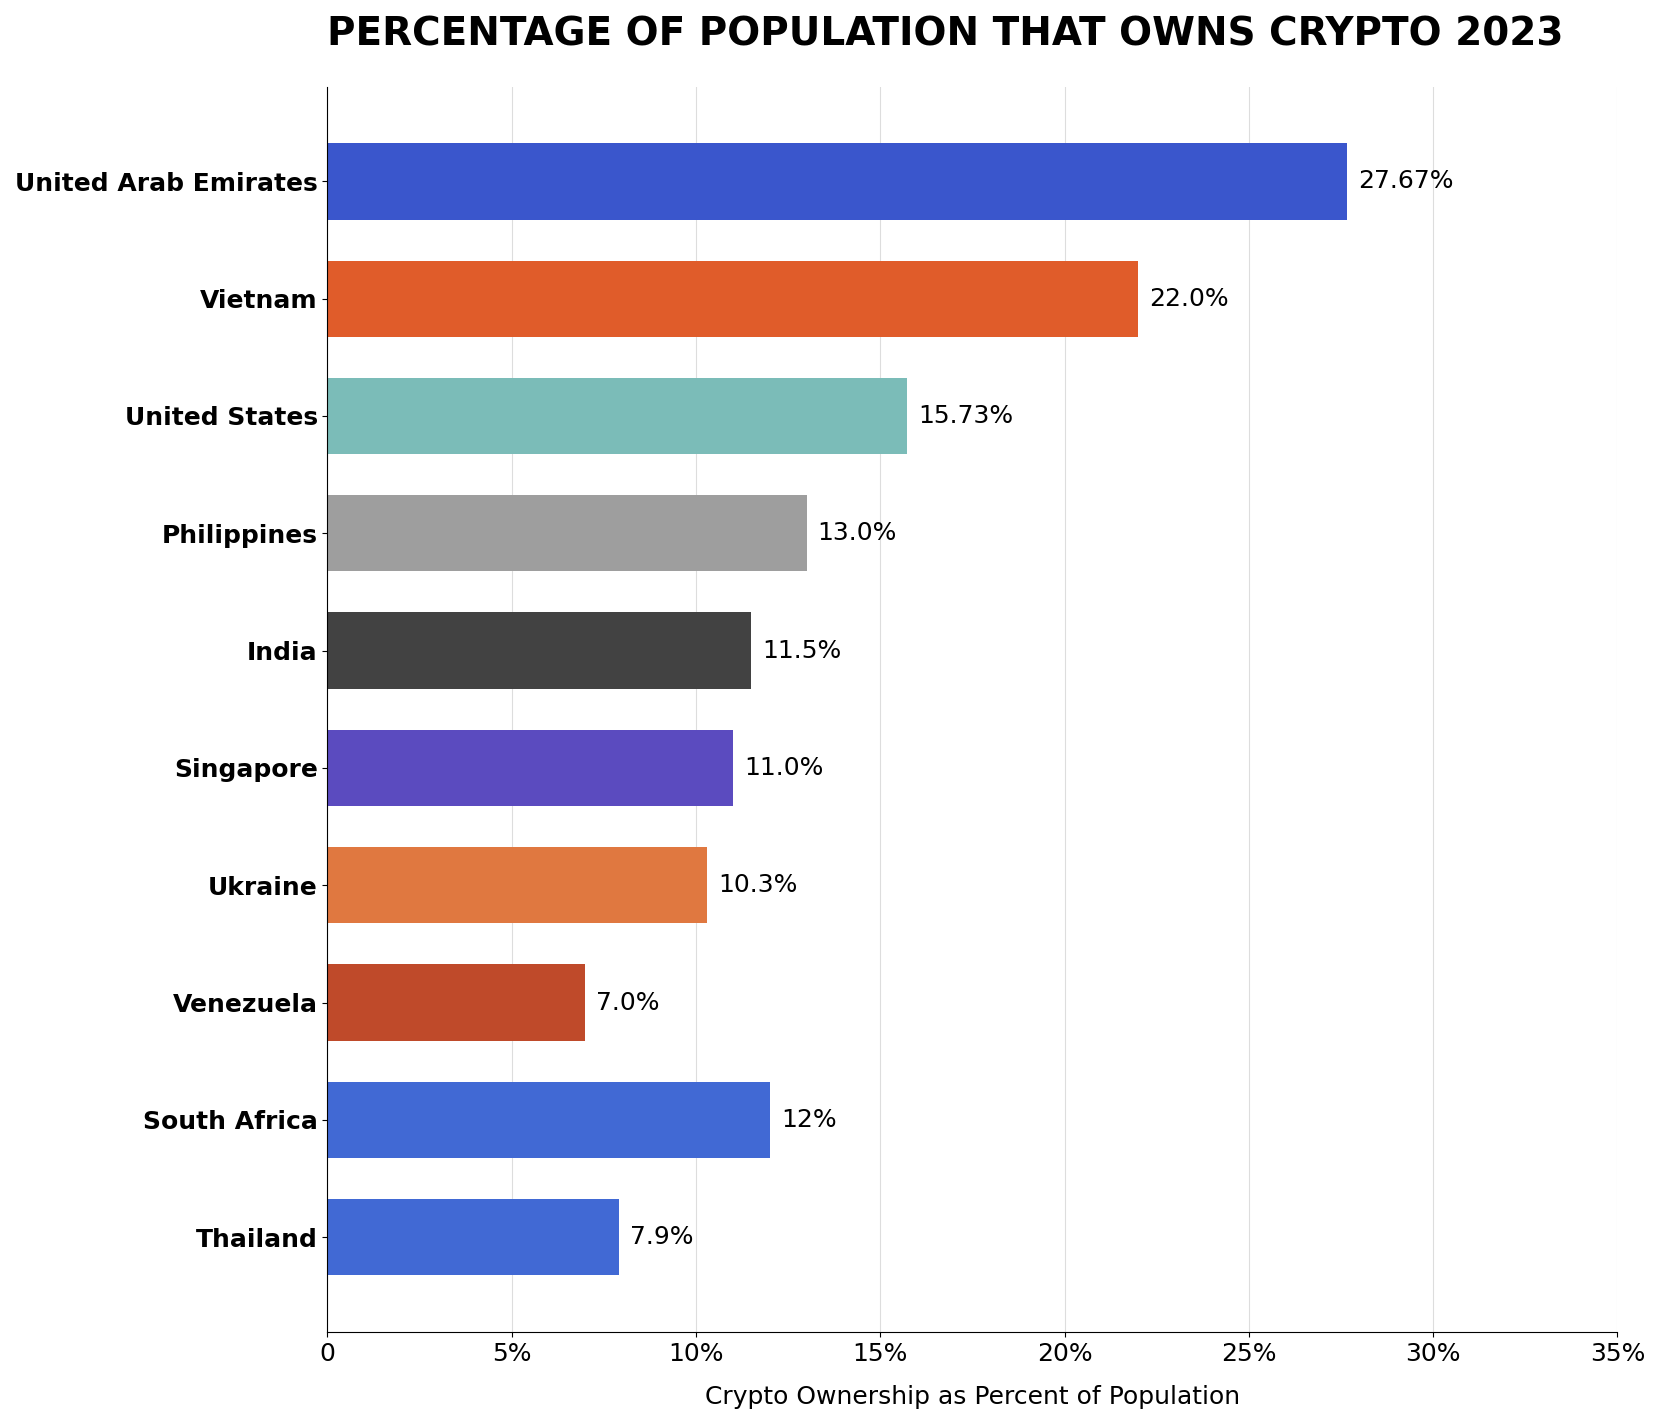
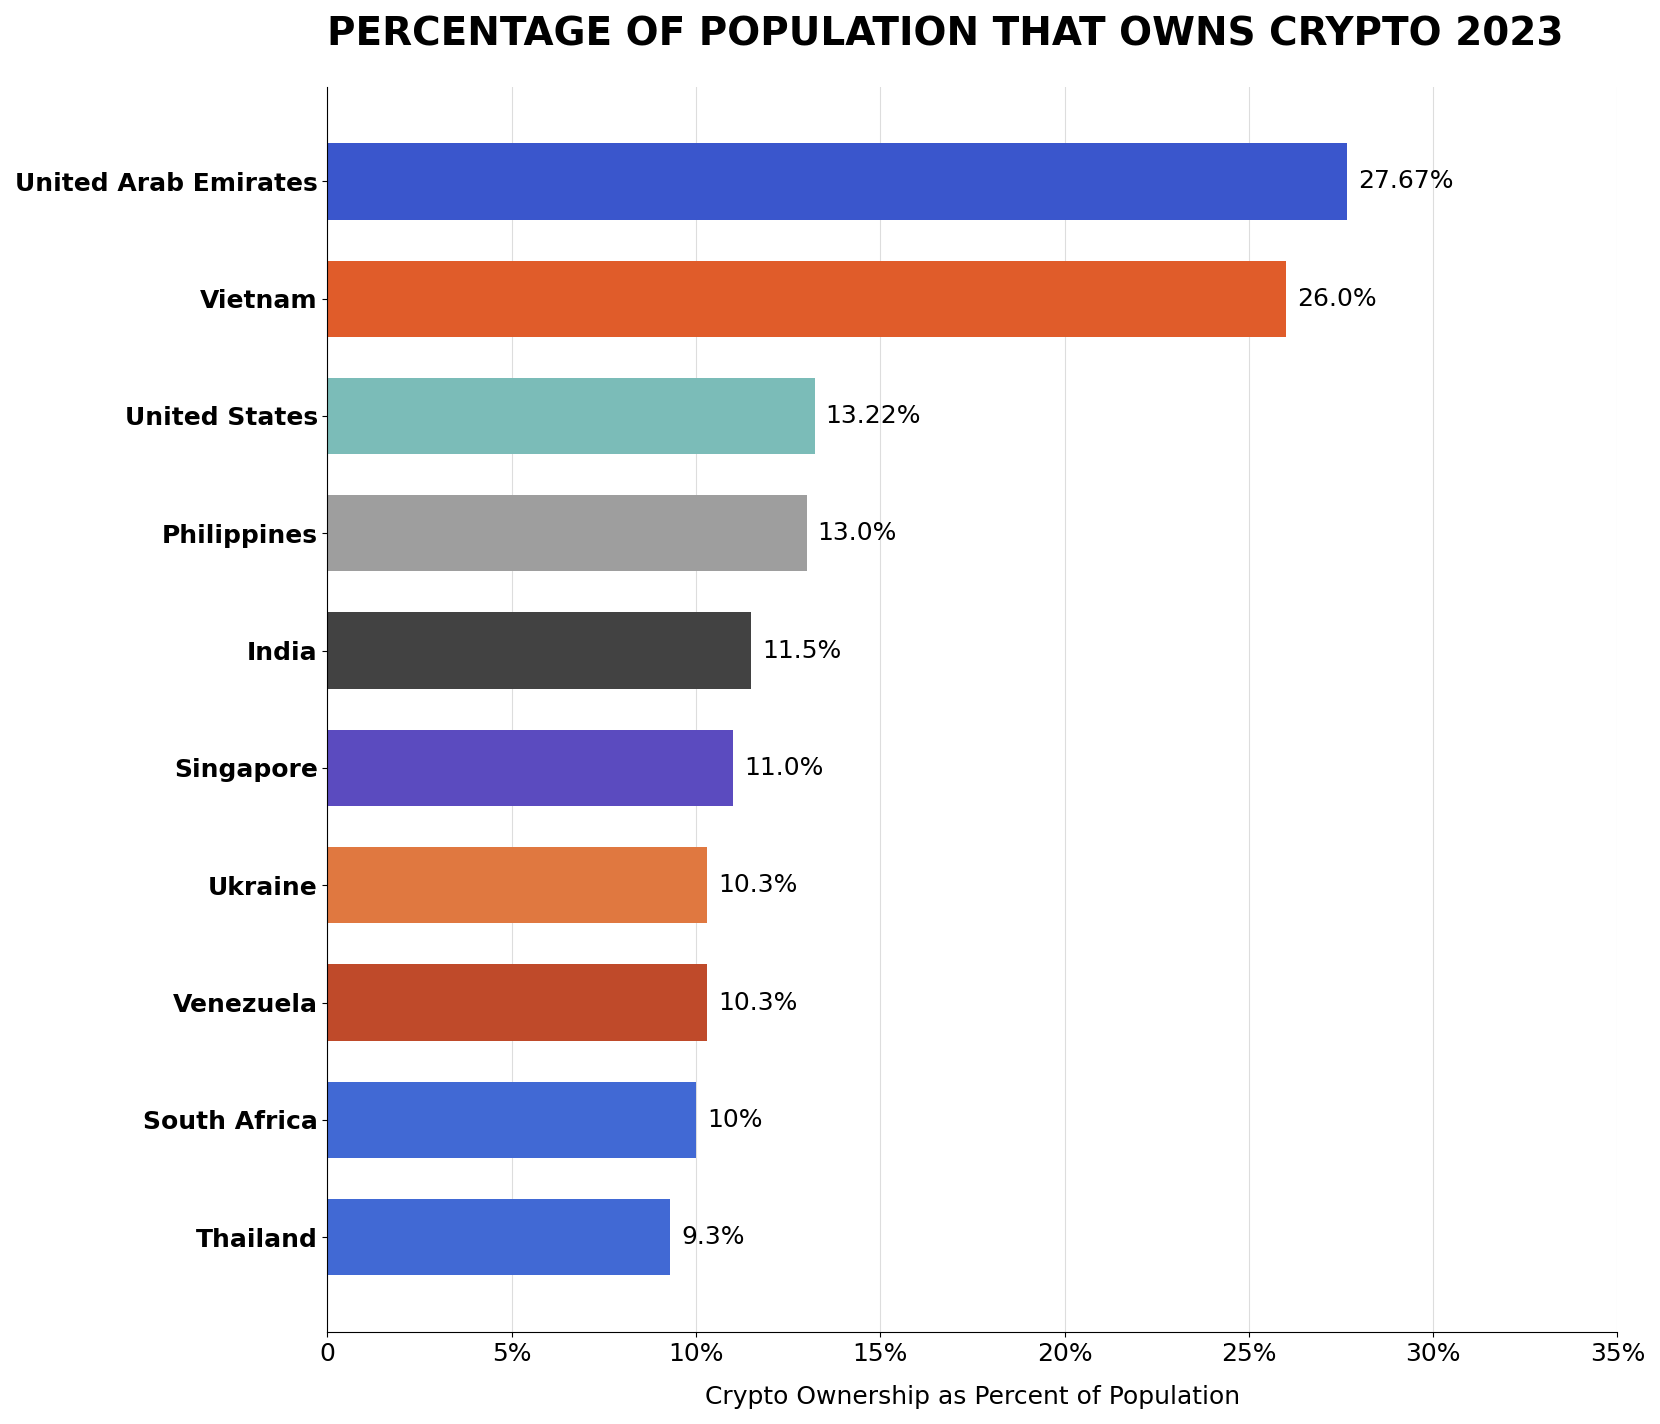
Vietnam: 22.0% -> 26.0%
United States: 15.73% -> 13.22%
Venezuela: 7.0% -> 10.3%
South Africa: 12% -> 10%
Thailand: 7.9% -> 9.3%
